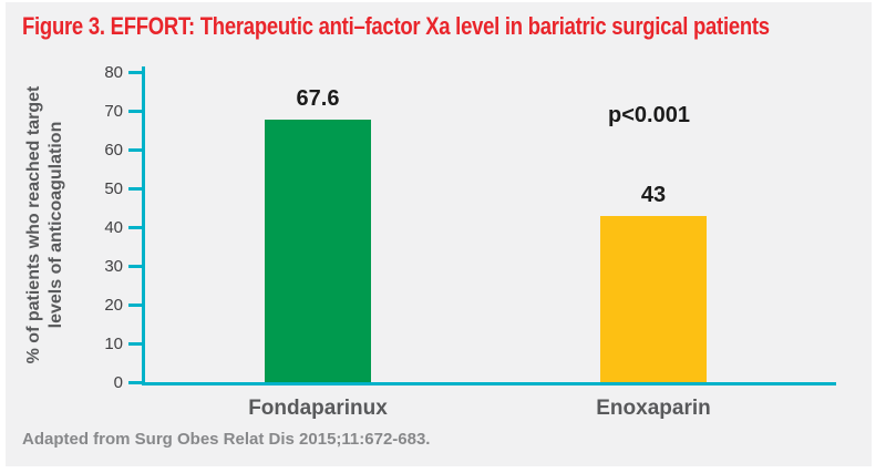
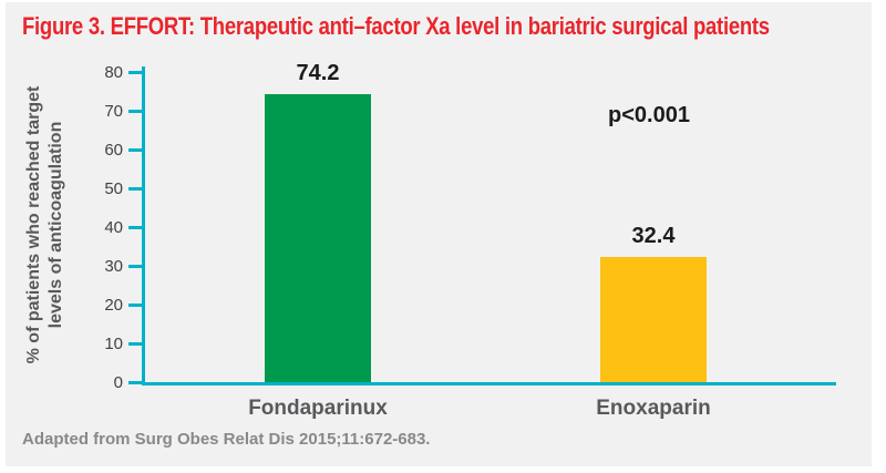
Fondaparinux: 67.6 -> 74.2
Enoxaparin: 43 -> 32.4
